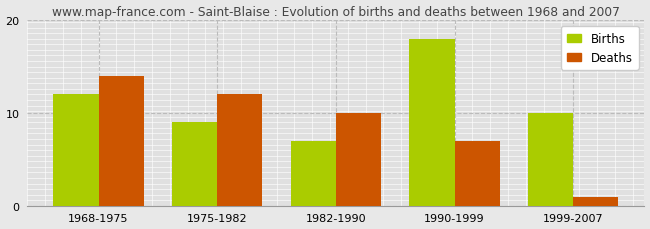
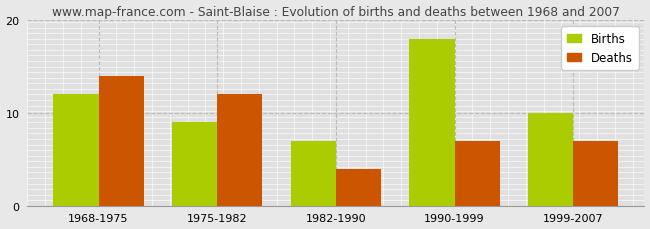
Deaths/1982-1990: 10 -> 4
Deaths/1999-2007: 1 -> 7
